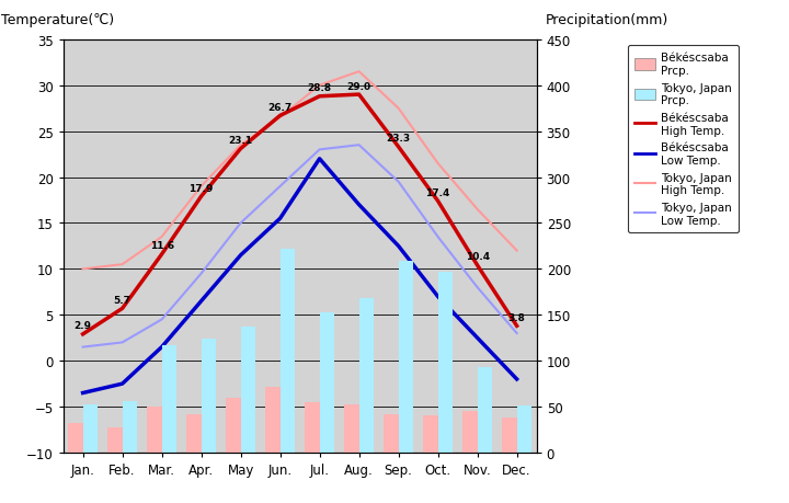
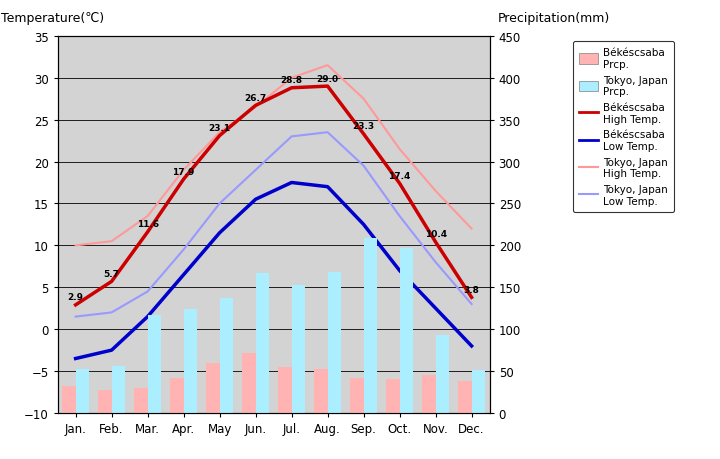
Békéscsaba Prcp./Mar.: 50 -> 30
Tokyo, Japan Prcp./Jun.: 222 -> 167
Békéscsaba Low Temp./Jul.: 22.0 -> 17.5
